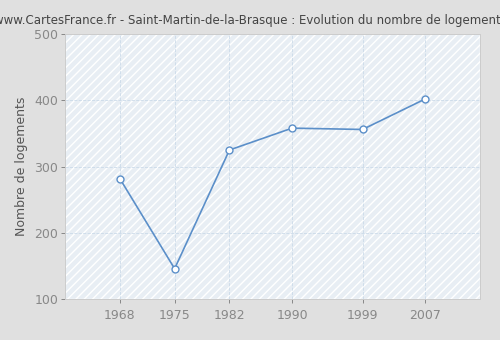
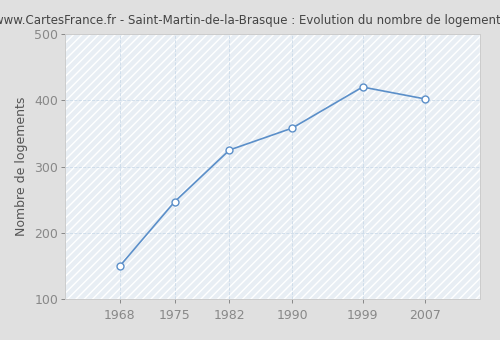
1968: 282 -> 150
1975: 146 -> 247
1999: 356 -> 420
